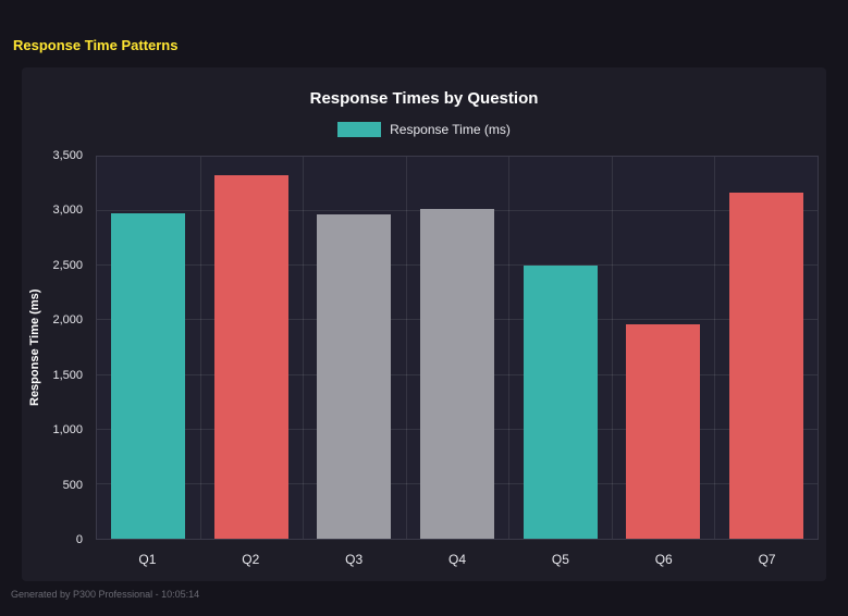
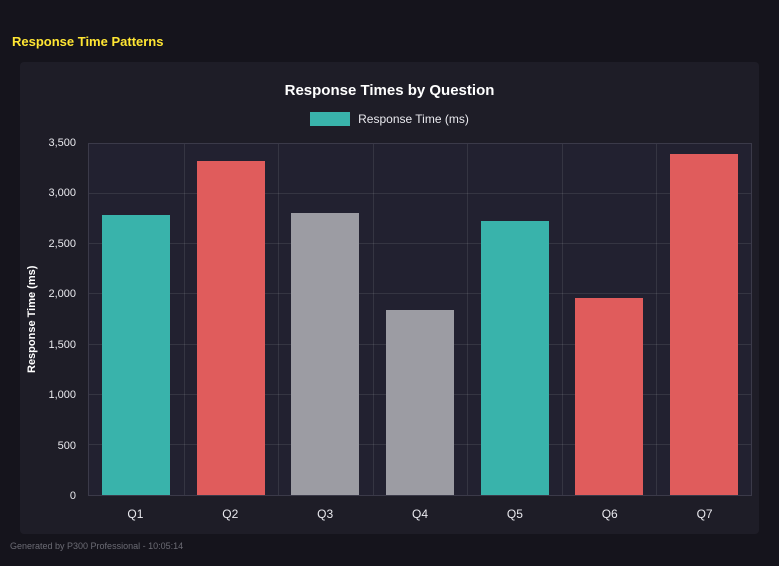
Q1: 2980 -> 2790
Q3: 2970 -> 2810
Q4: 3020 -> 1840
Q5: 2500 -> 2730
Q7: 3170 -> 3400
